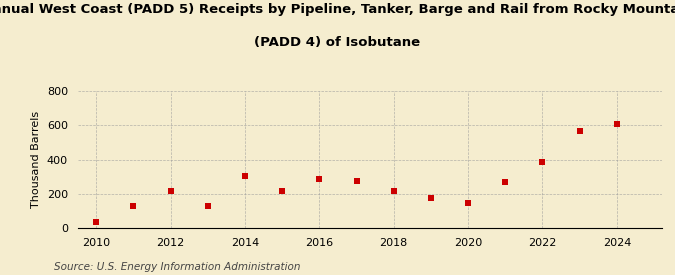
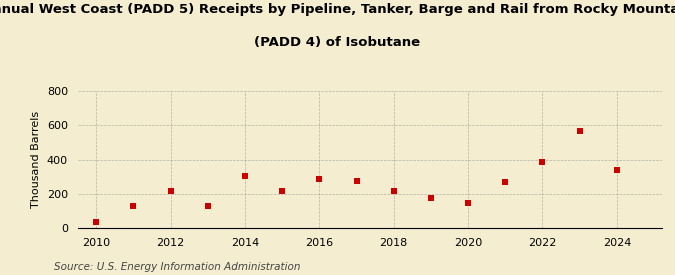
2024: 610 -> 340
